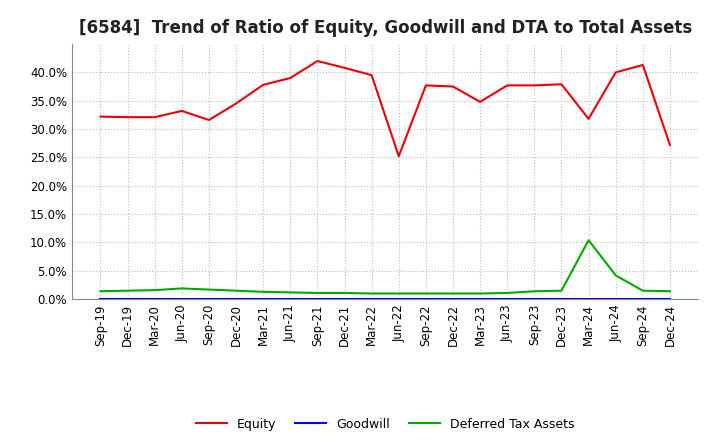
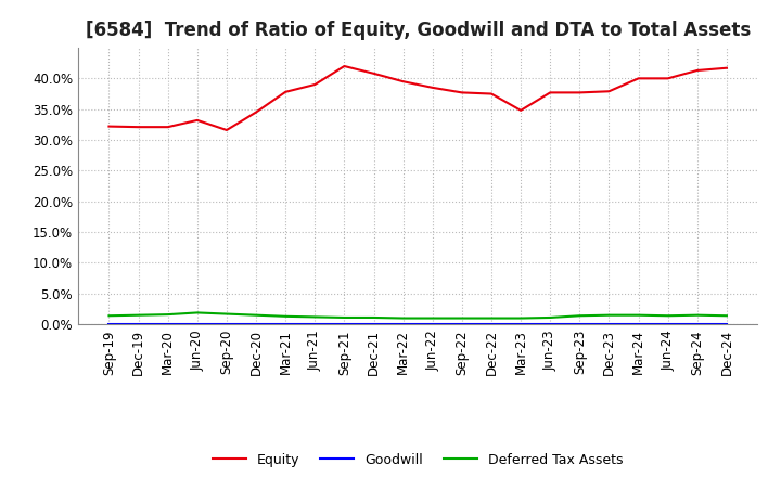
Equity/Jun-22: 25.2% -> 38.5%
Equity/Mar-24: 31.8% -> 40.0%
Deferred Tax Assets/Mar-24: 10.4% -> 1.5%
Deferred Tax Assets/Jun-24: 4.2% -> 1.4%
Equity/Dec-24: 27.2% -> 41.7%
